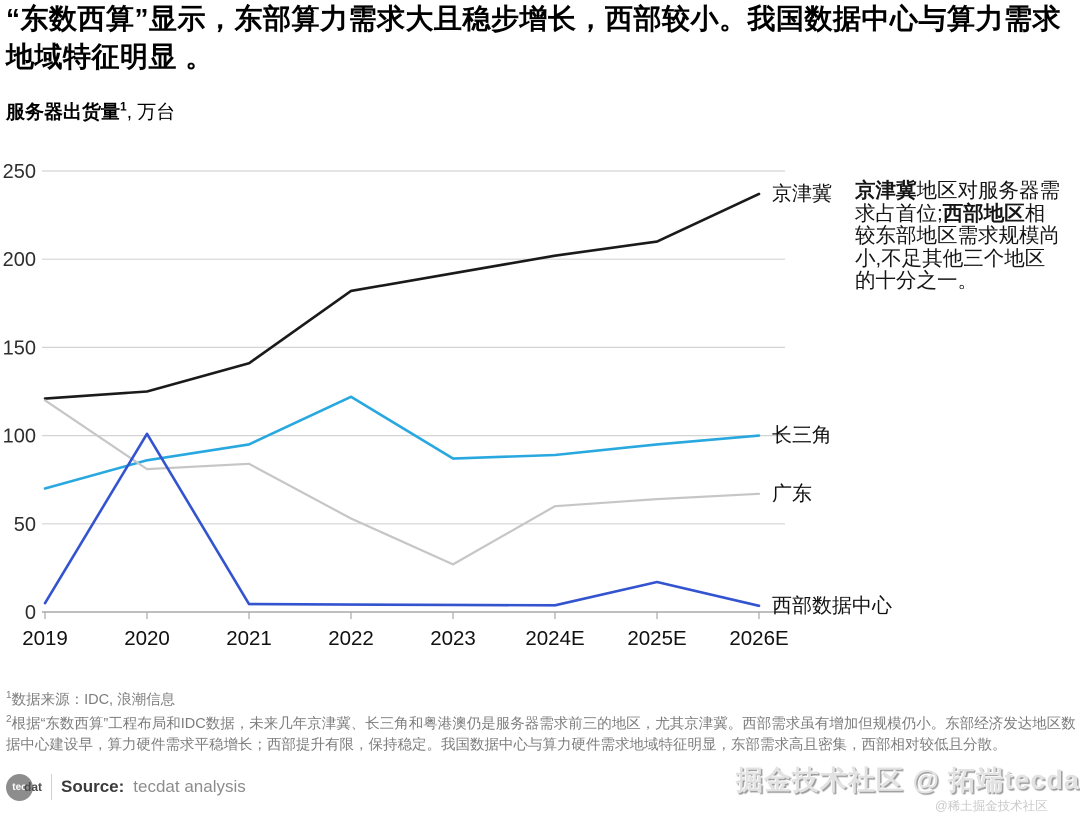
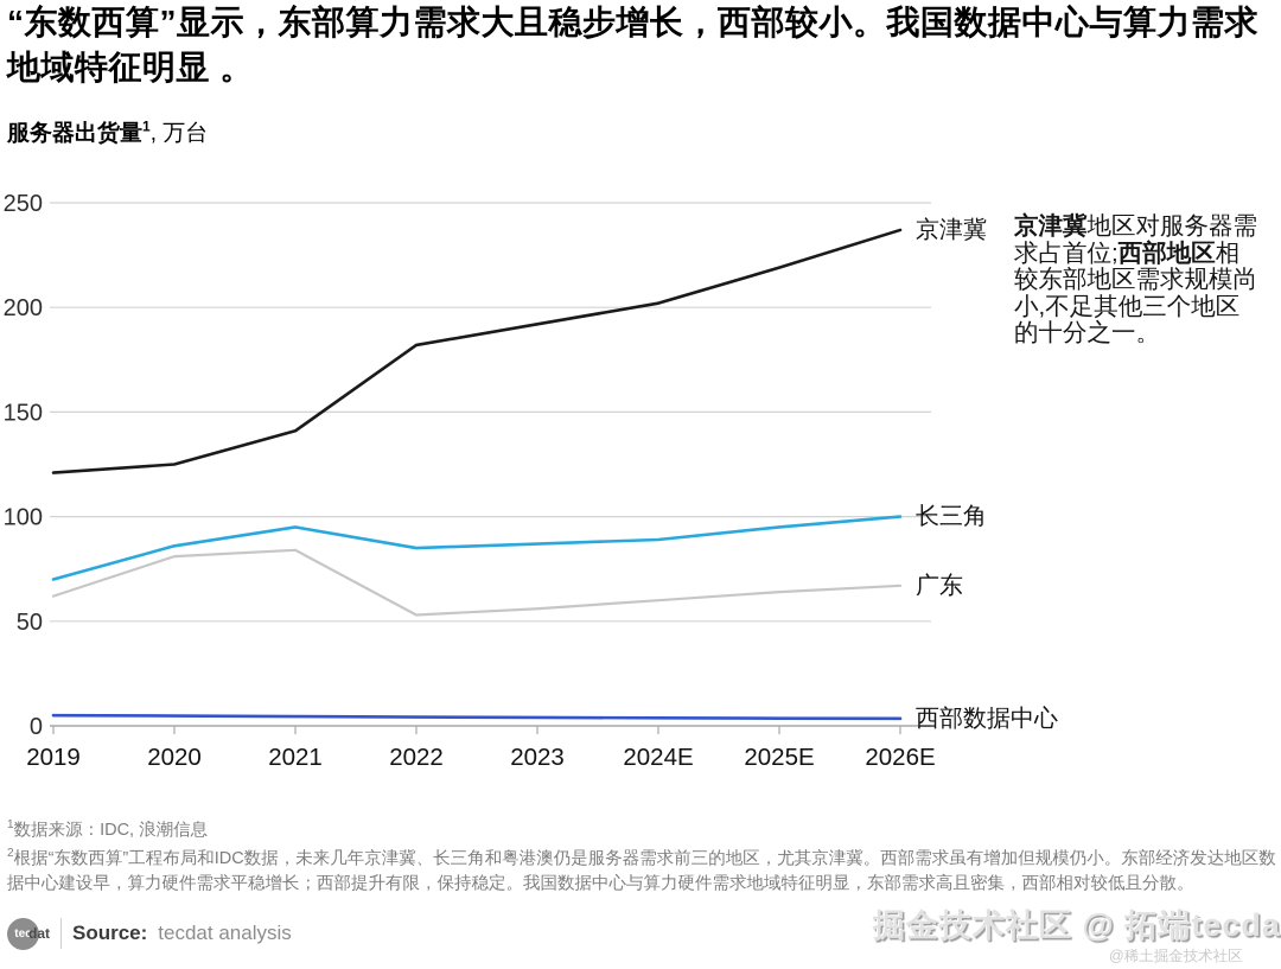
广东/2019: 120 -> 62
西部数据中心/2020: 101 -> 5
长三角/2022: 122 -> 85
广东/2023: 27 -> 56
京津冀/2025E: 210 -> 219
西部数据中心/2025E: 17 -> 4
